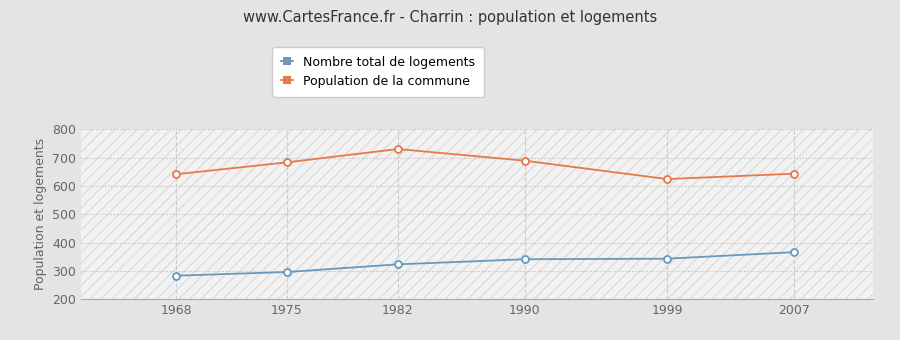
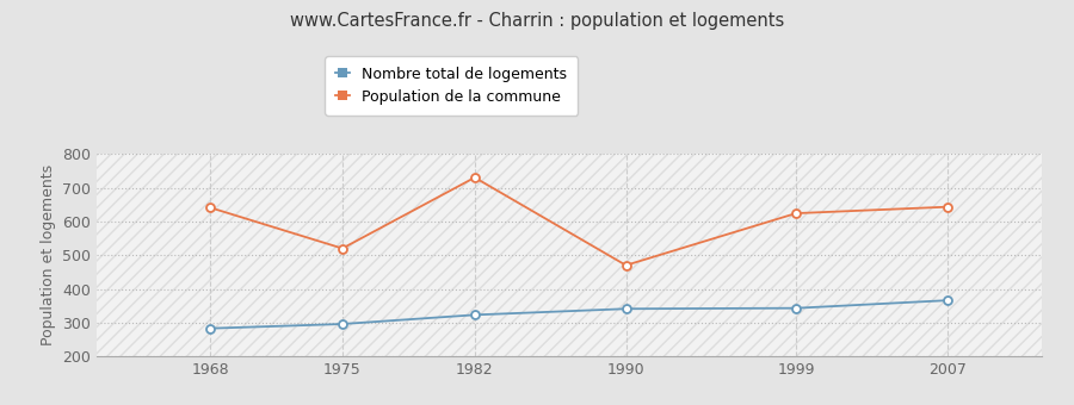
Population de la commune/1975: 683 -> 520
Population de la commune/1990: 689 -> 470
